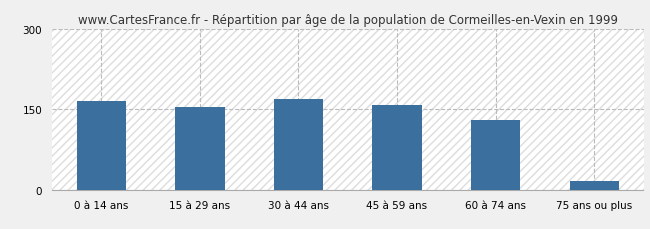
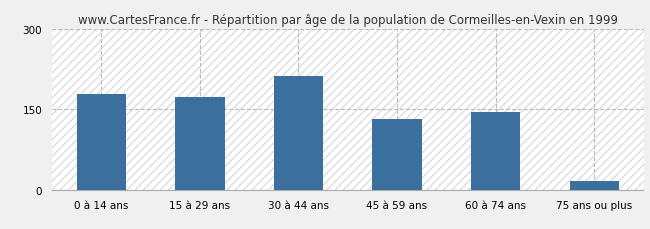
0 à 14 ans: 165 -> 178
15 à 29 ans: 154 -> 174
30 à 44 ans: 170 -> 212
45 à 59 ans: 158 -> 132
60 à 74 ans: 131 -> 146
